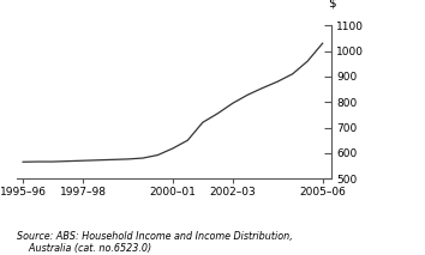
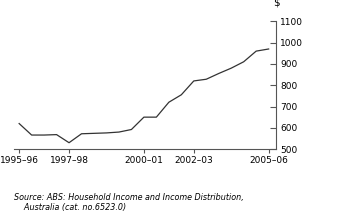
1995–96: 565 -> 620
1997–98: 570 -> 530
2000–01: 618 -> 650
2002–03: 795 -> 820
2005–06: 1030 -> 970
